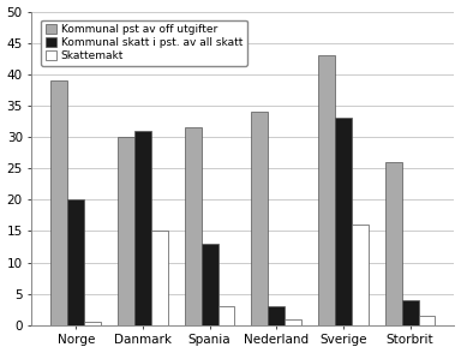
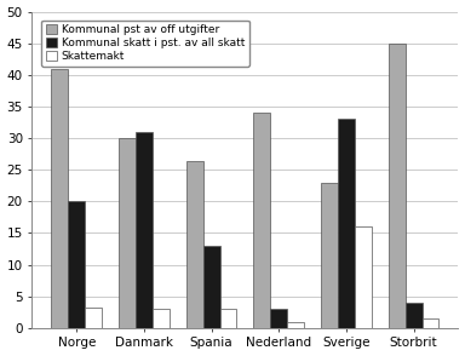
Kommunal pst av off utgifter/Norge: 39.0 -> 41.0
Skattemakt/Norge: 0.5 -> 3.2
Skattemakt/Danmark: 15.0 -> 3.0
Kommunal pst av off utgifter/Spania: 31.5 -> 26.4
Kommunal pst av off utgifter/Sverige: 43.0 -> 23.0
Kommunal pst av off utgifter/Storbrit: 26.0 -> 45.0
